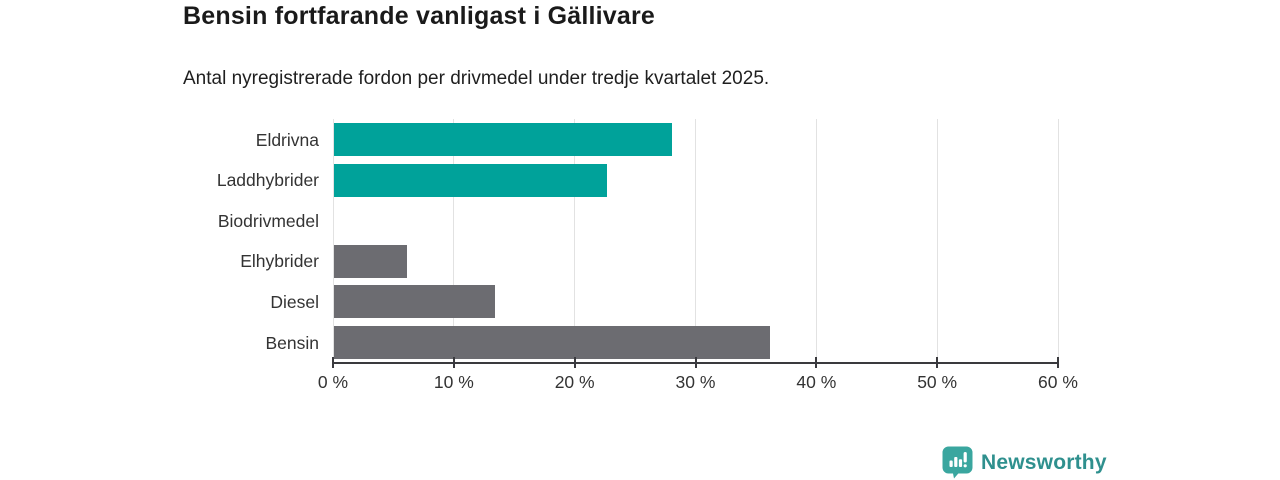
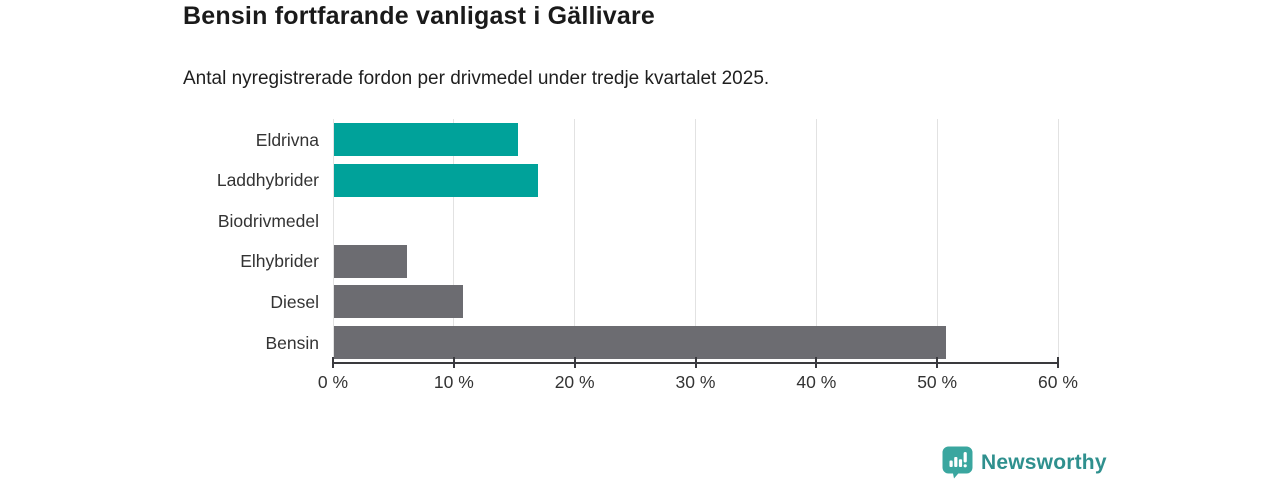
Eldrivna: 28.0% -> 15.3%
Laddhybrider: 22.6% -> 16.9%
Diesel: 13.4% -> 10.7%
Bensin: 36.1% -> 50.7%
